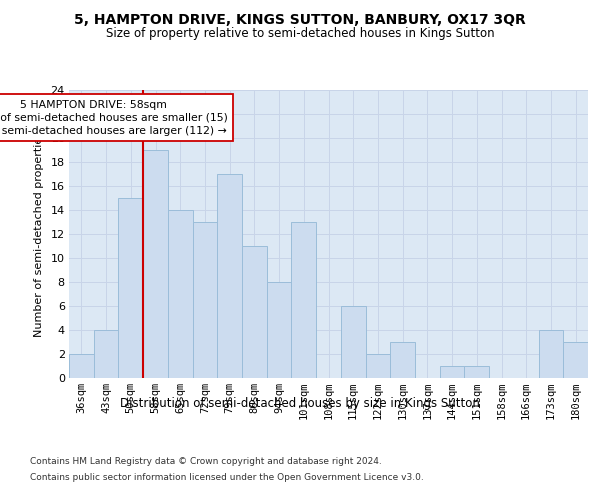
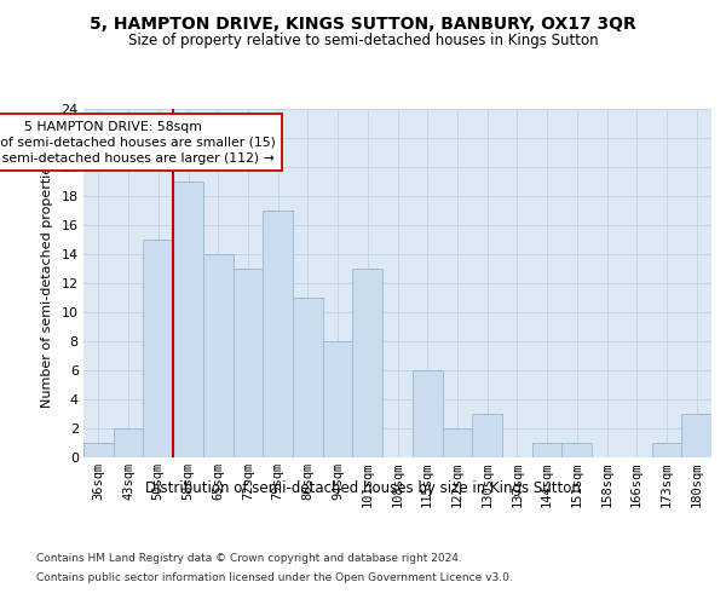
36sqm: 2 -> 1
43sqm: 4 -> 2
173sqm: 4 -> 1
